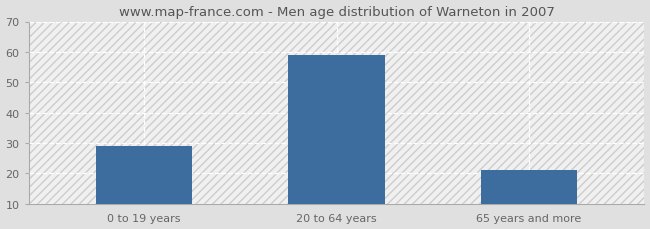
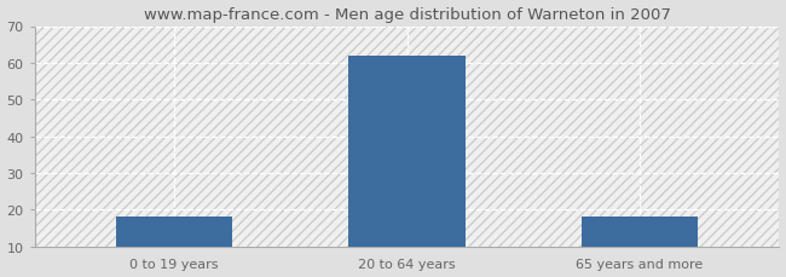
0 to 19 years: 29 -> 18
20 to 64 years: 59 -> 62
65 years and more: 21 -> 18
